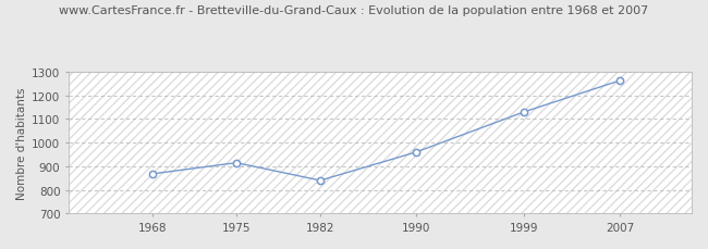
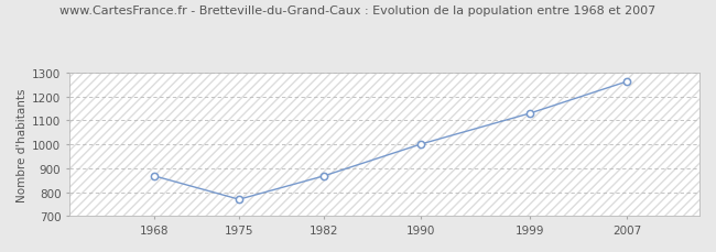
1975: 915 -> 770
1982: 840 -> 868
1990: 960 -> 1001
